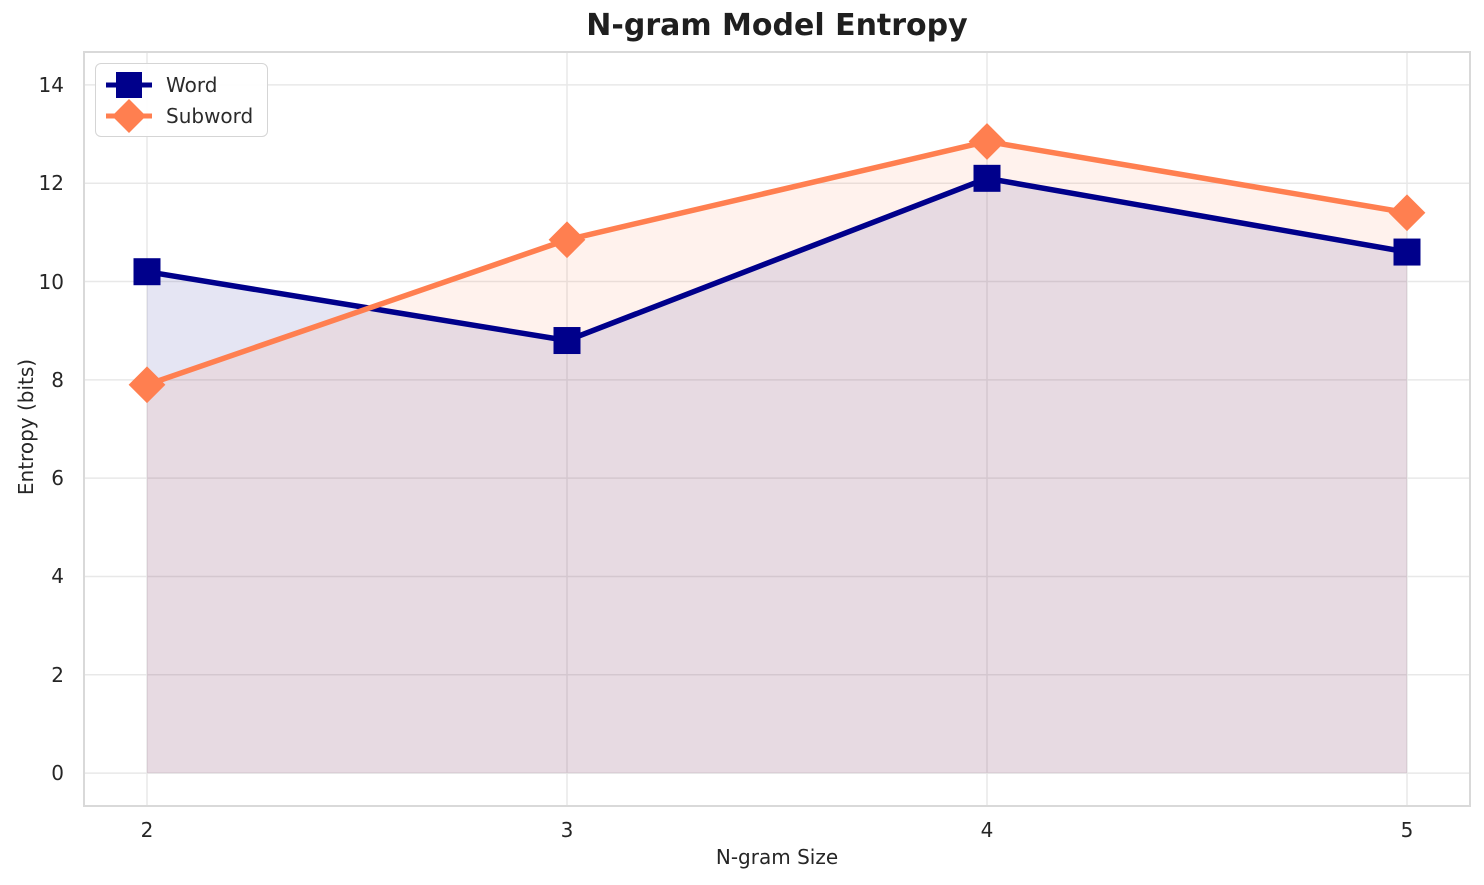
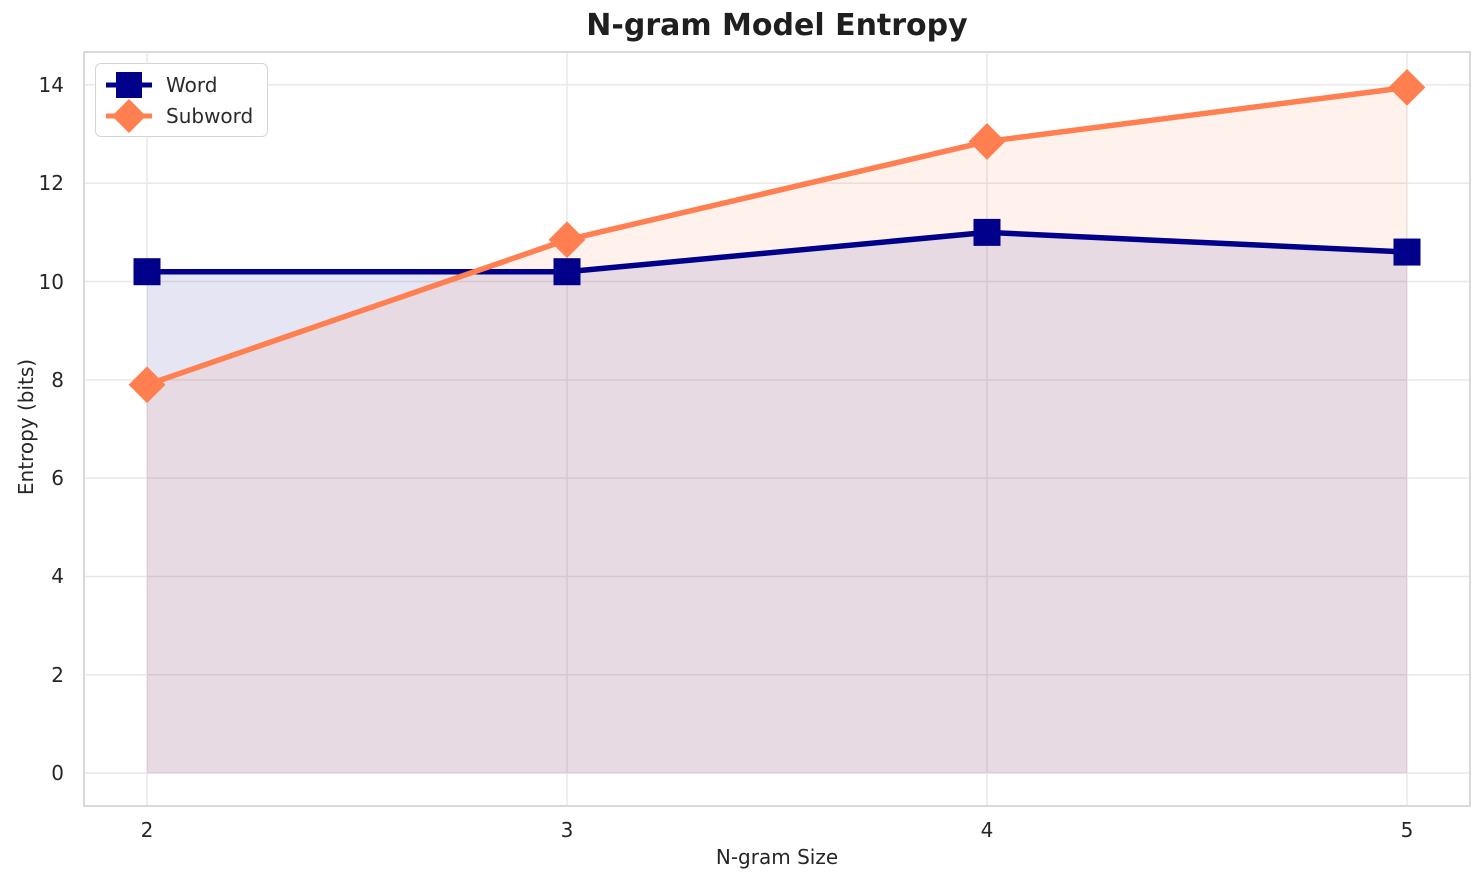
Word/3: 8.8 -> 10.2
Word/4: 12.1 -> 11.0
Subword/5: 11.4 -> 13.9
